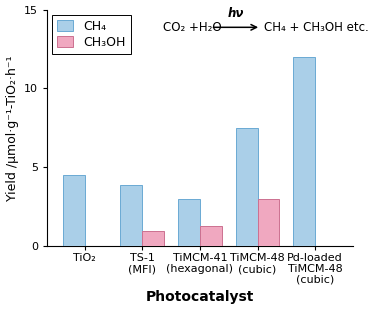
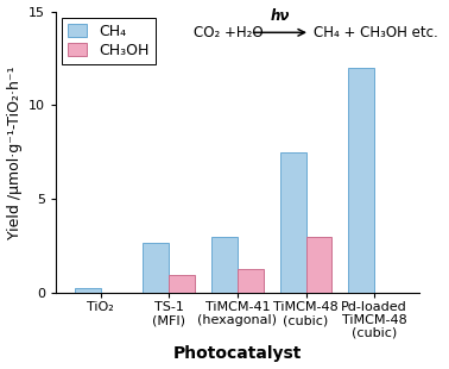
CH₄/TiO₂: 4.5 -> 0.3
CH₄/TS-1 (MFI): 3.9 -> 2.7
